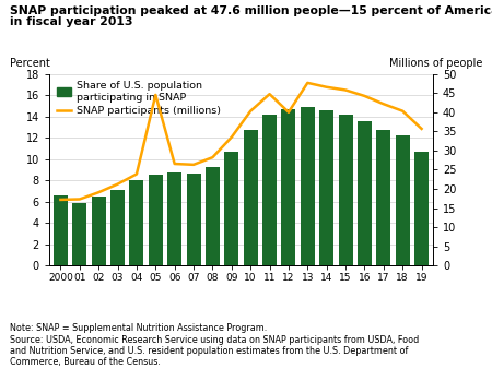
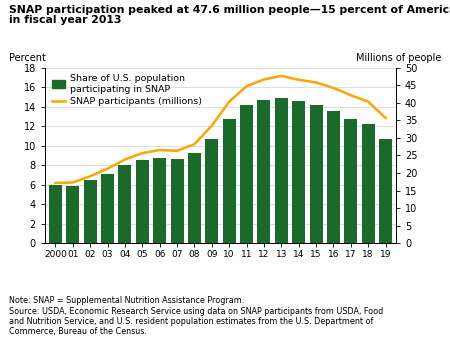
Share of U.S. population participating in SNAP/2000: 6.6 -> 6.0
SNAP participants (millions)/05: 44.5 -> 25.7
SNAP participants (millions)/12: 40.0 -> 46.6
